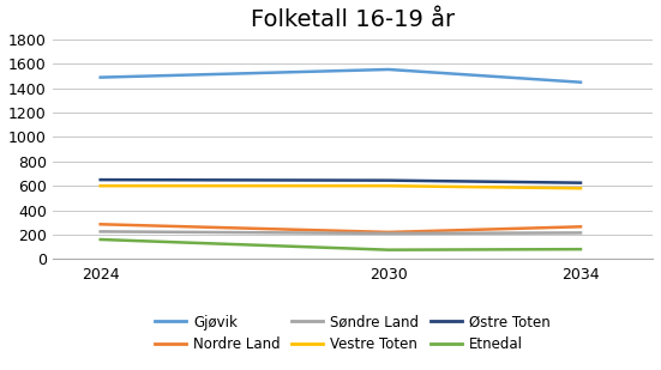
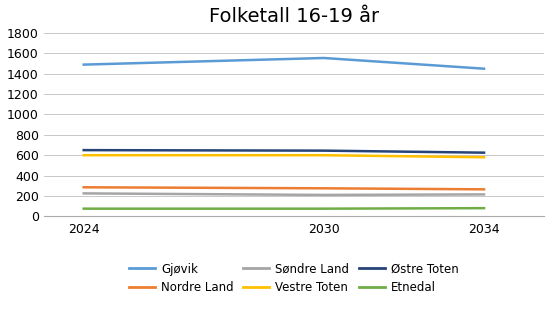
Etnedal/2024: 160 -> 80
Nordre Land/2030: 220 -> 280
